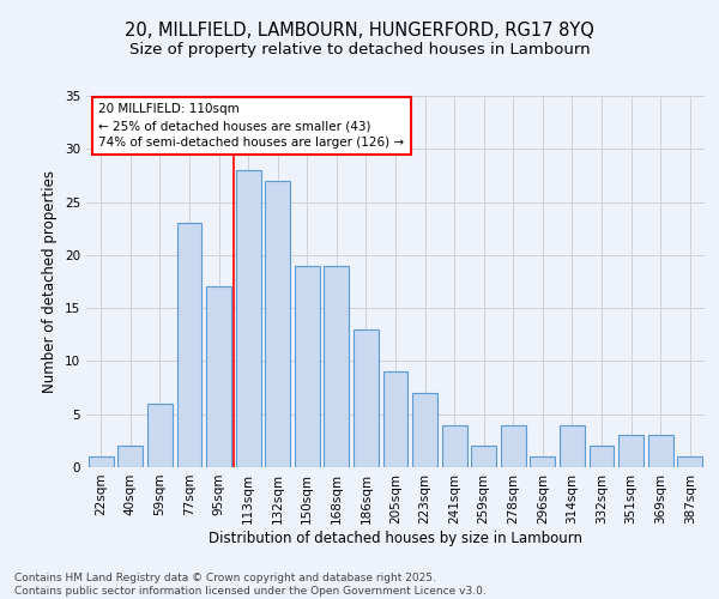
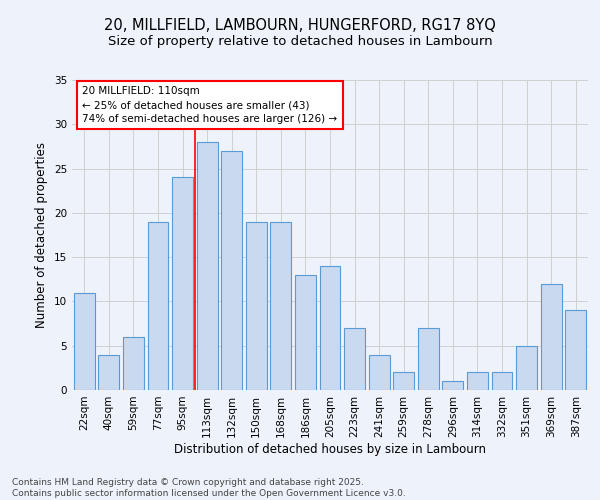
22sqm: 1 -> 11
40sqm: 2 -> 4
77sqm: 23 -> 19
95sqm: 17 -> 24
205sqm: 9 -> 14
278sqm: 4 -> 7
314sqm: 4 -> 2
351sqm: 3 -> 5
369sqm: 3 -> 12
387sqm: 1 -> 9
